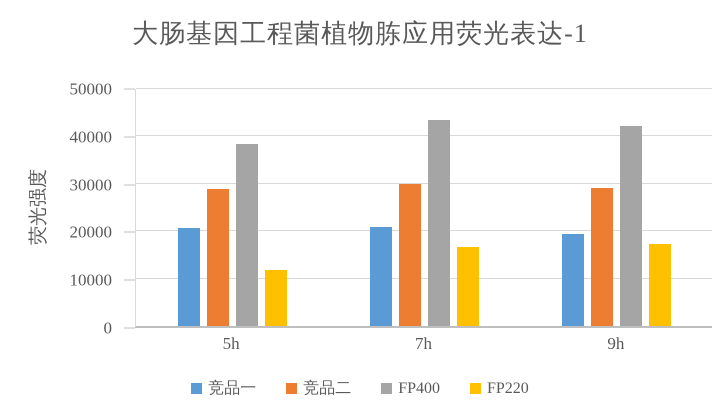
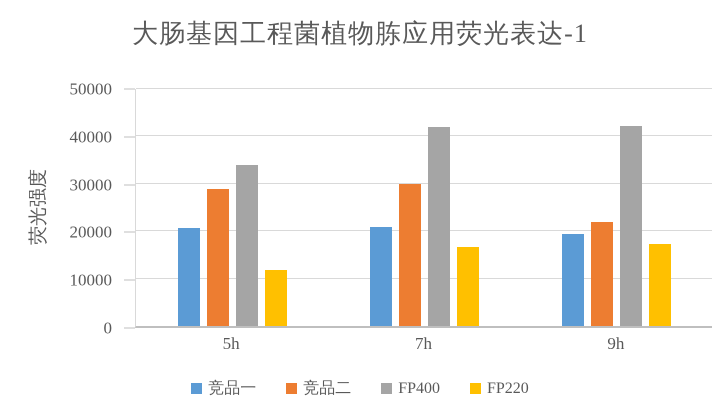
FP400/5h: 38000 -> 34000
FP400/7h: 44000 -> 42000
竞品二/9h: 29000 -> 22000
